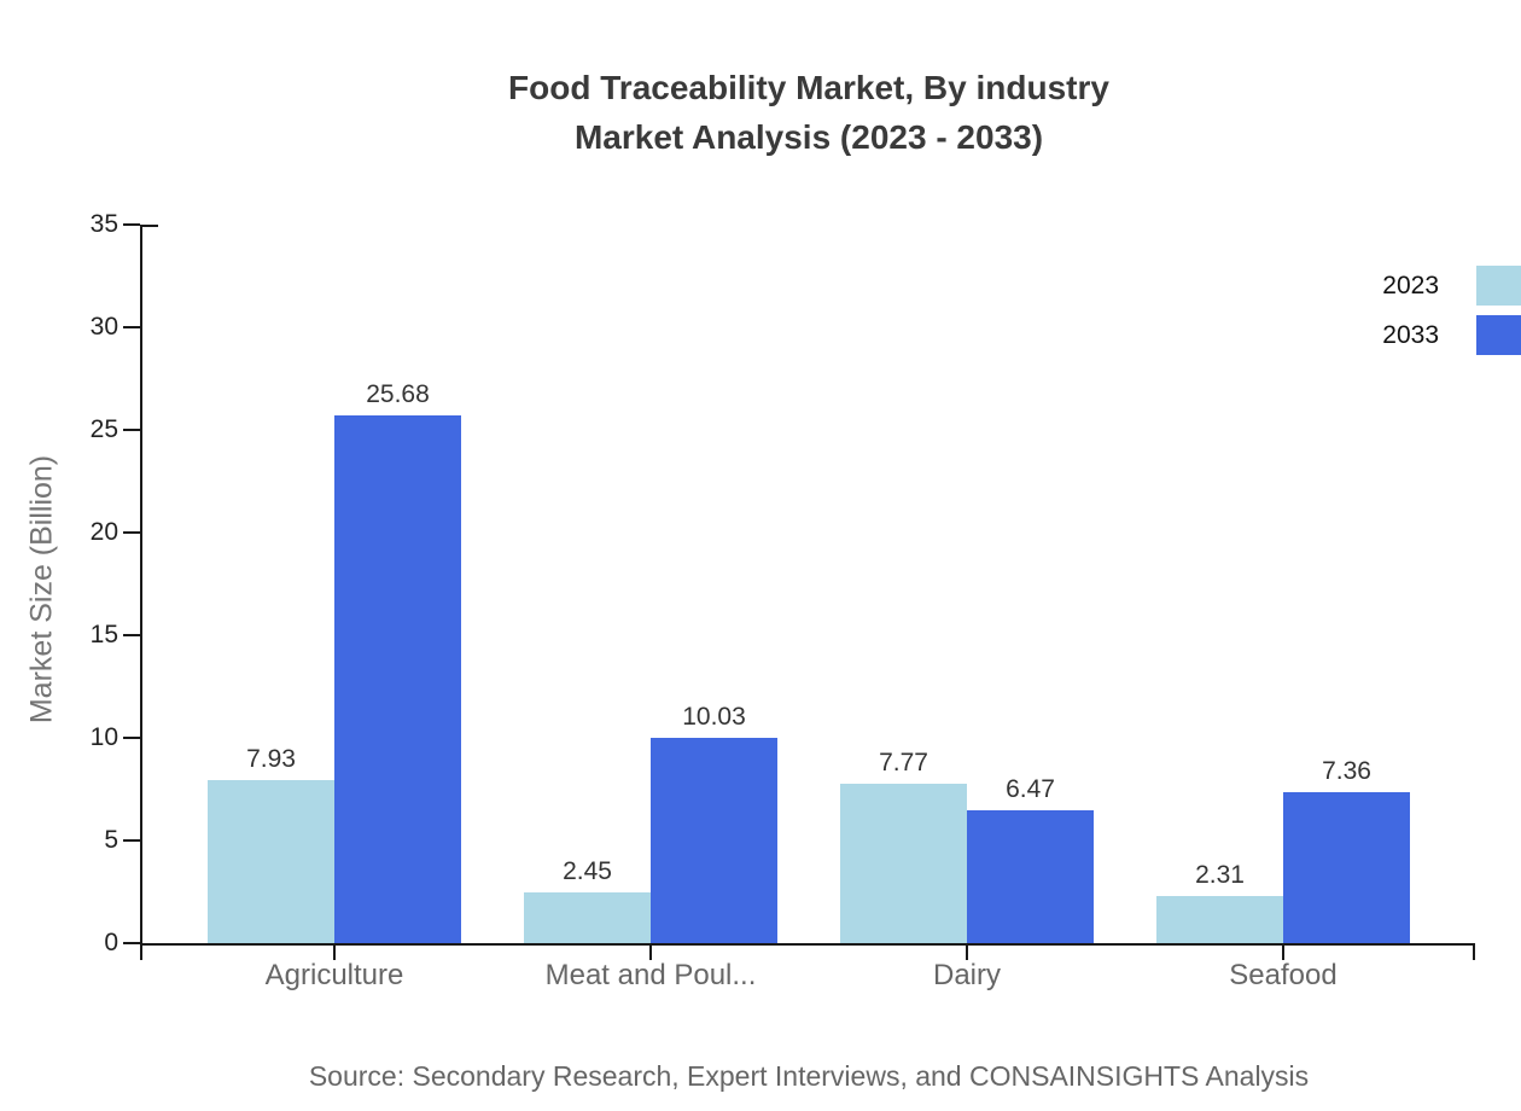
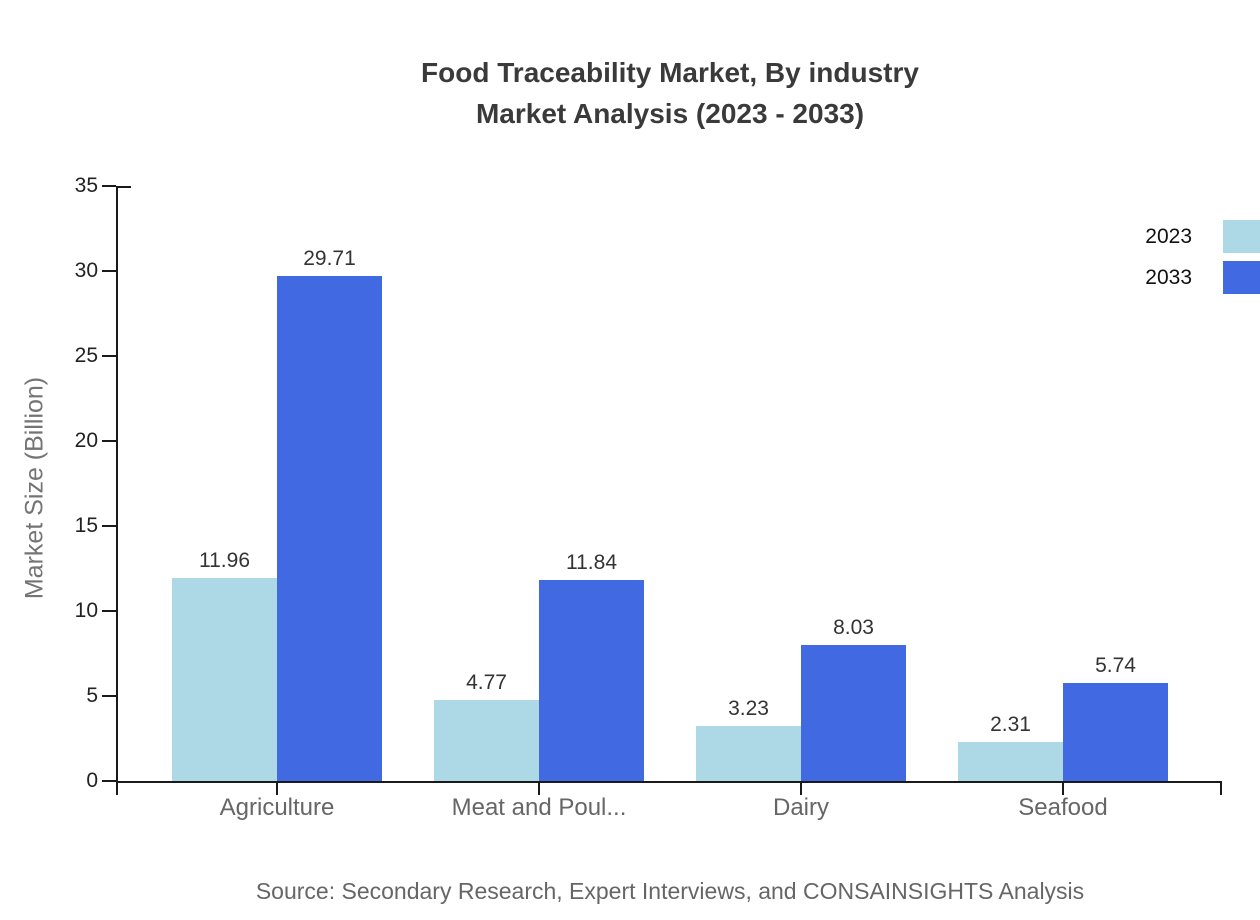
2023/Agriculture: 7.93 -> 11.96
2033/Agriculture: 25.68 -> 29.71
2023/Meat and Poul...: 2.45 -> 4.77
2033/Meat and Poul...: 10.03 -> 11.84
2023/Dairy: 7.77 -> 3.23
2033/Dairy: 6.47 -> 8.03
2033/Seafood: 7.36 -> 5.74
